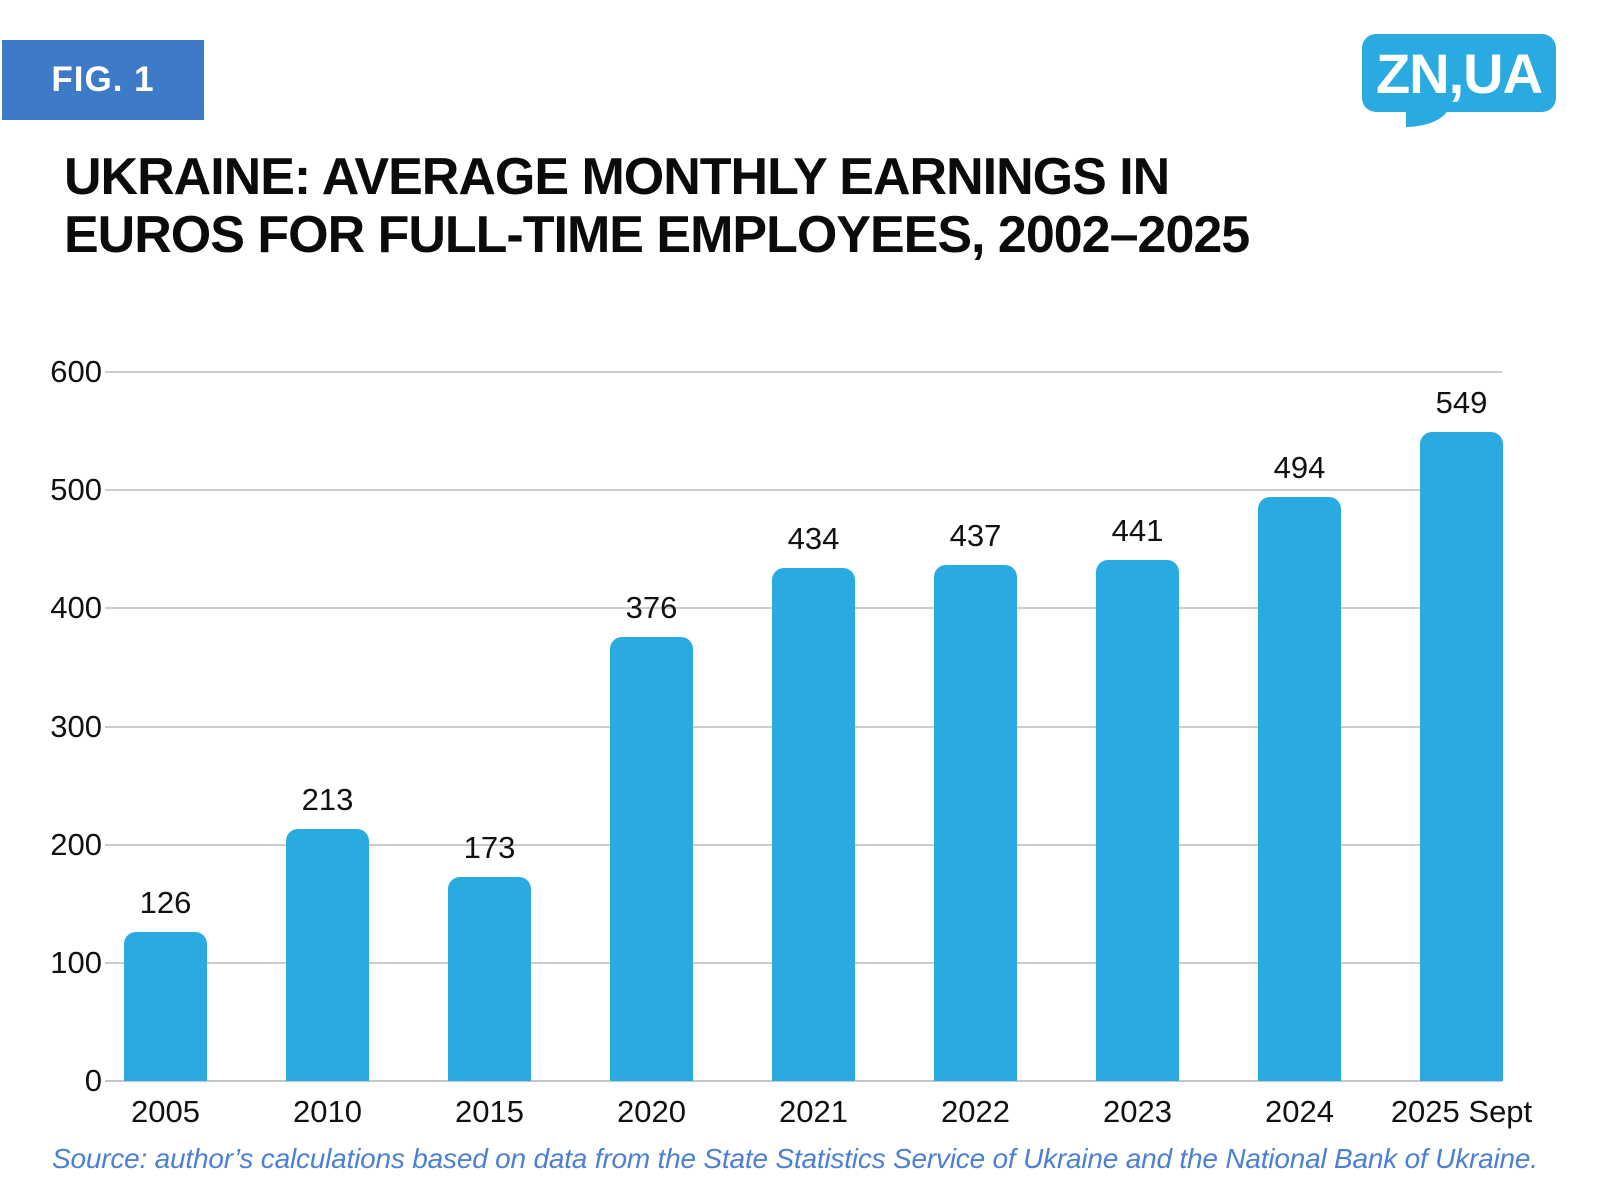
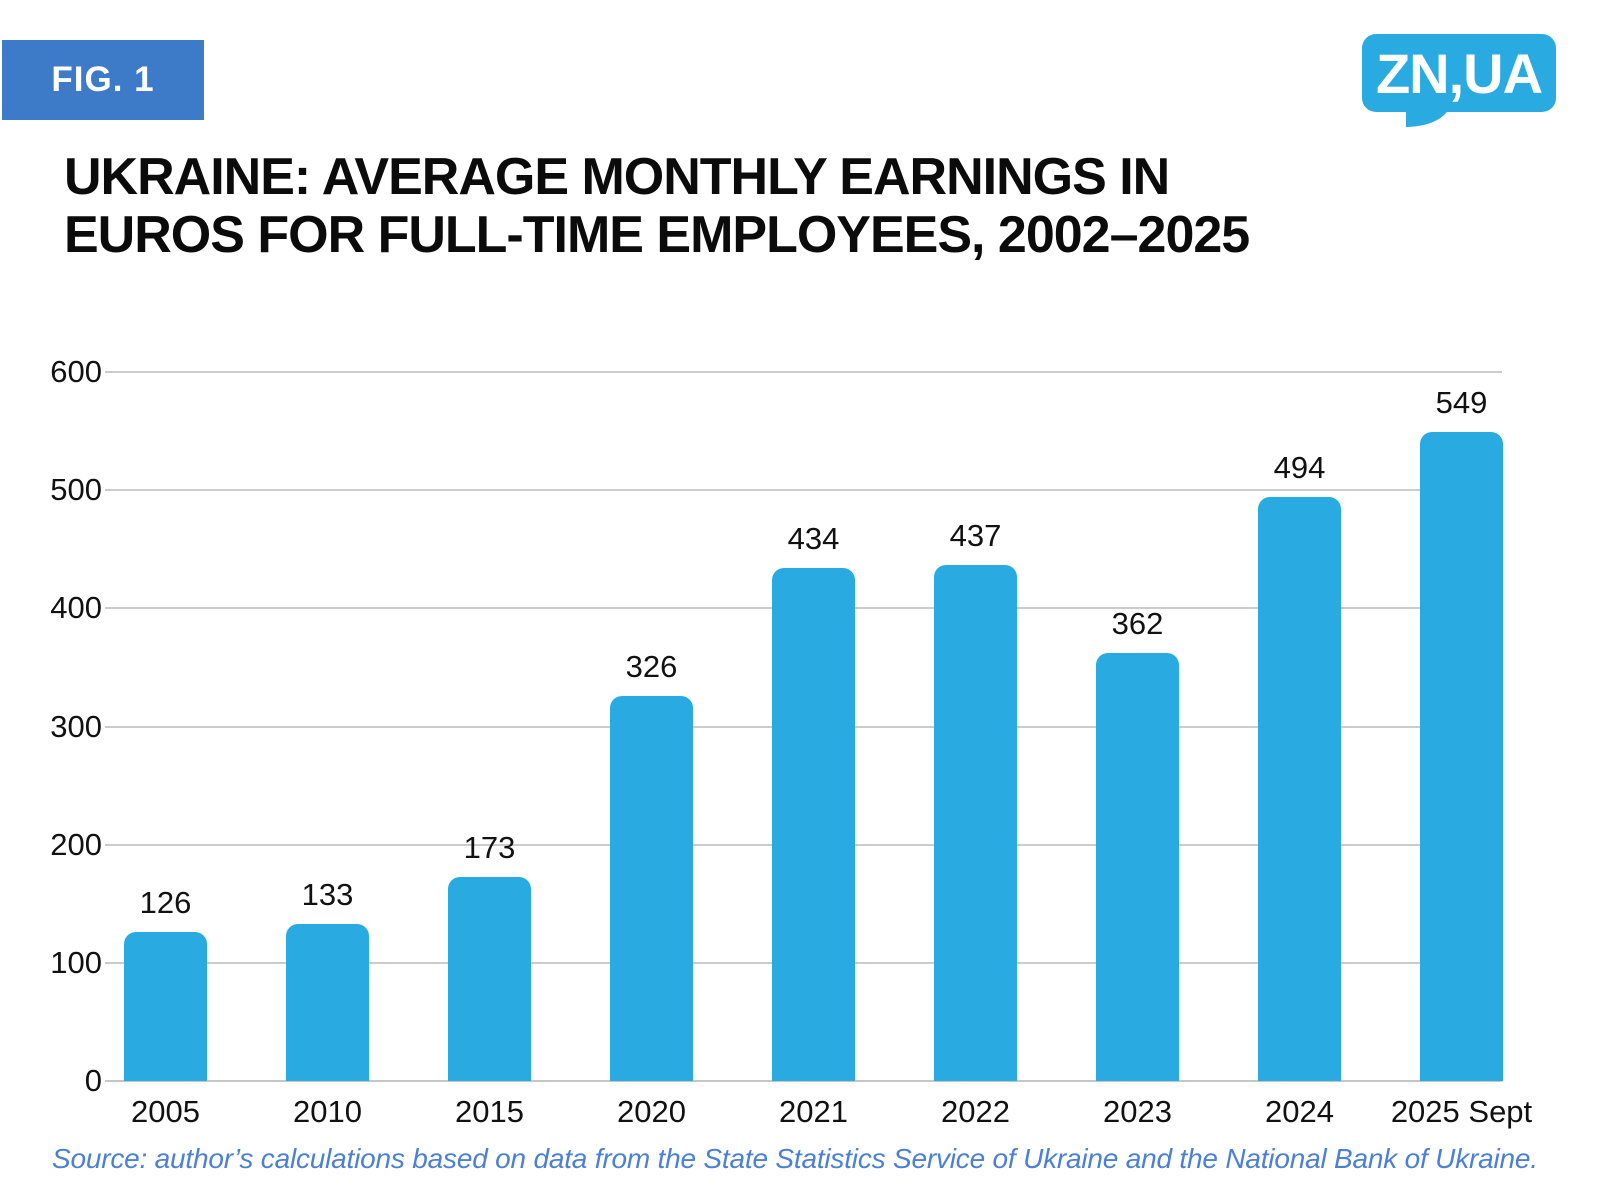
2010: 213 -> 133
2020: 376 -> 326
2023: 441 -> 362
